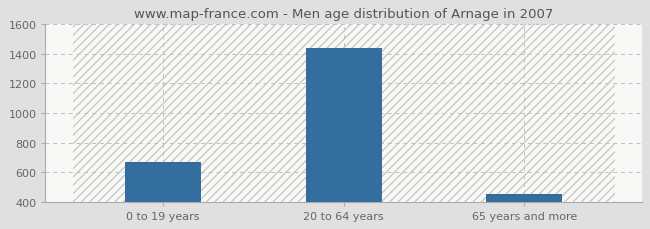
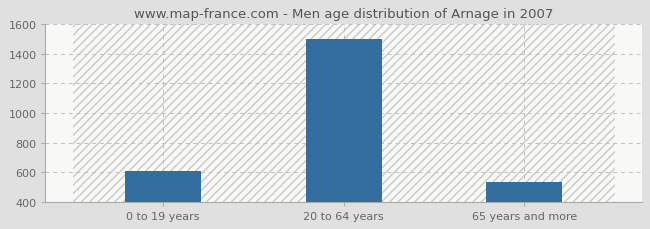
0 to 19 years: 660 -> 610
20 to 64 years: 1440 -> 1500
65 years and more: 450 -> 530
